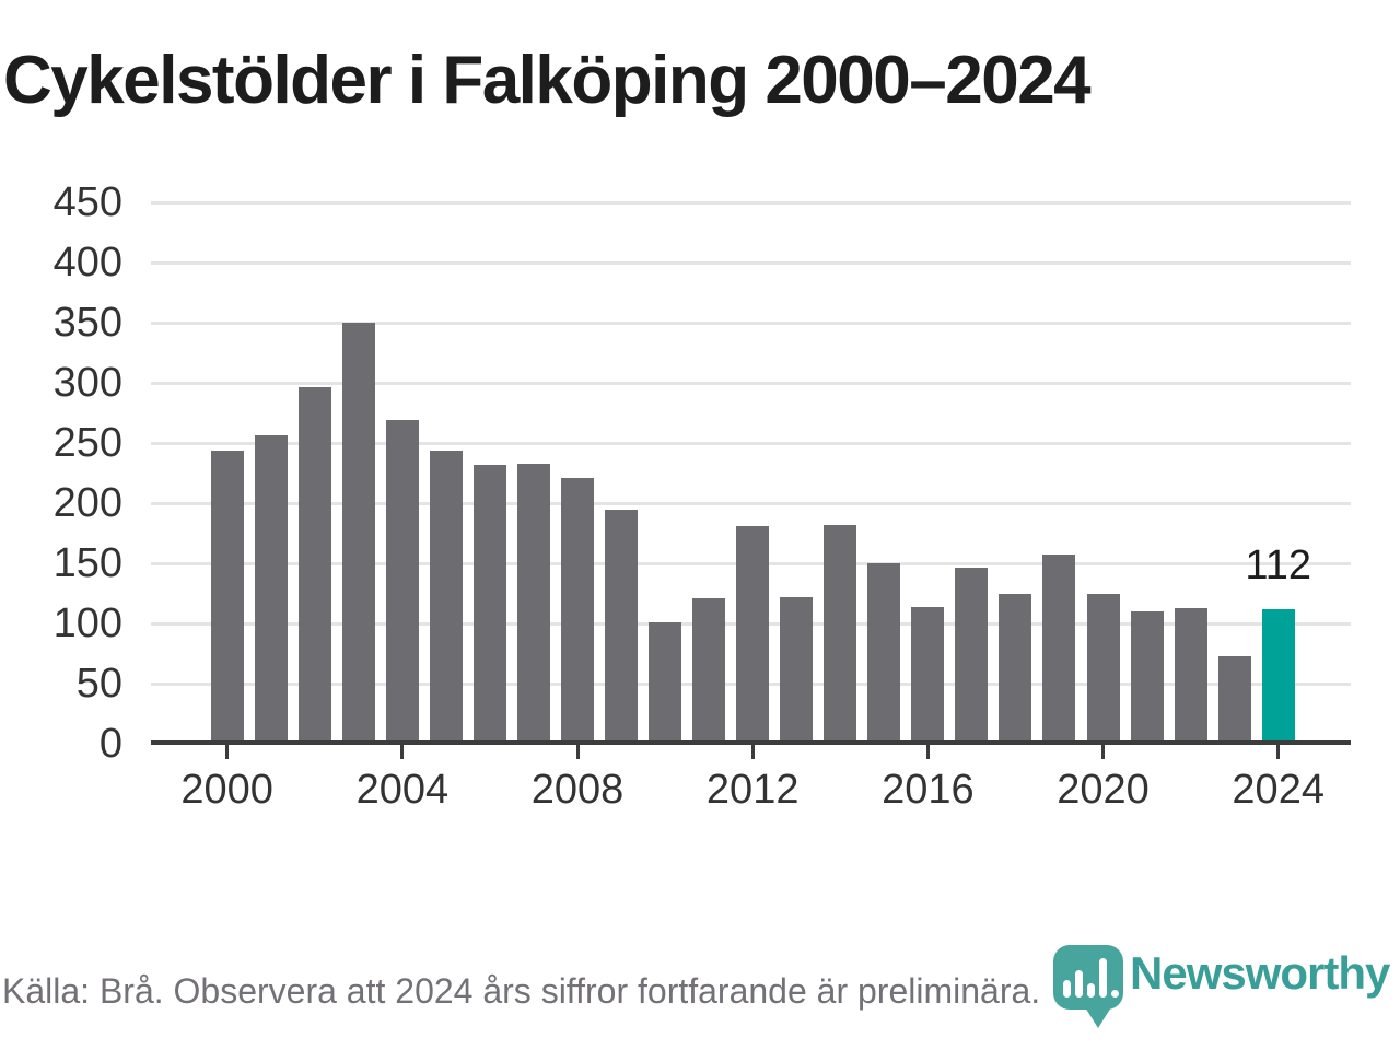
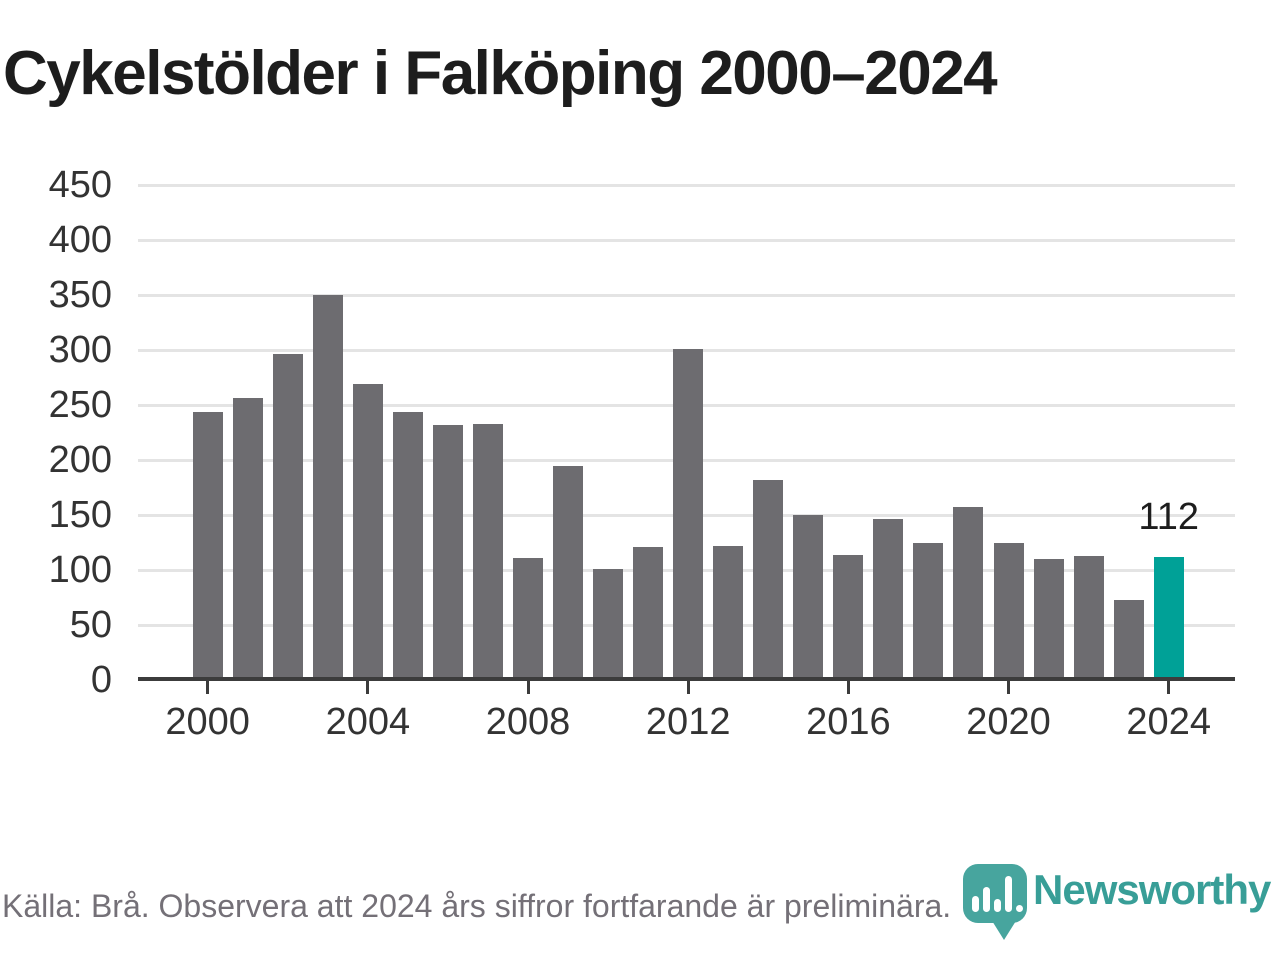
2008: 221 -> 111
2012: 181 -> 301
